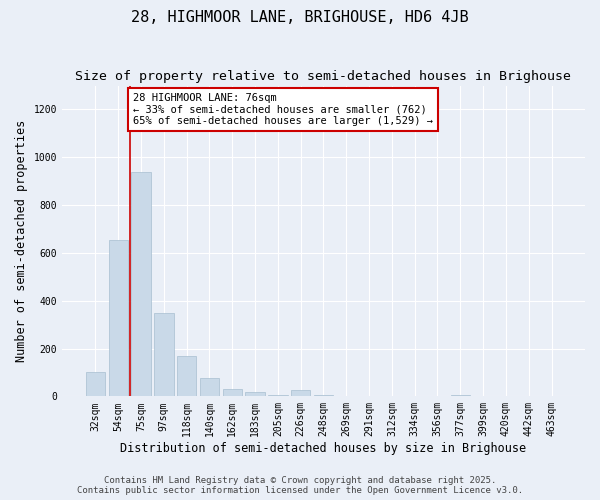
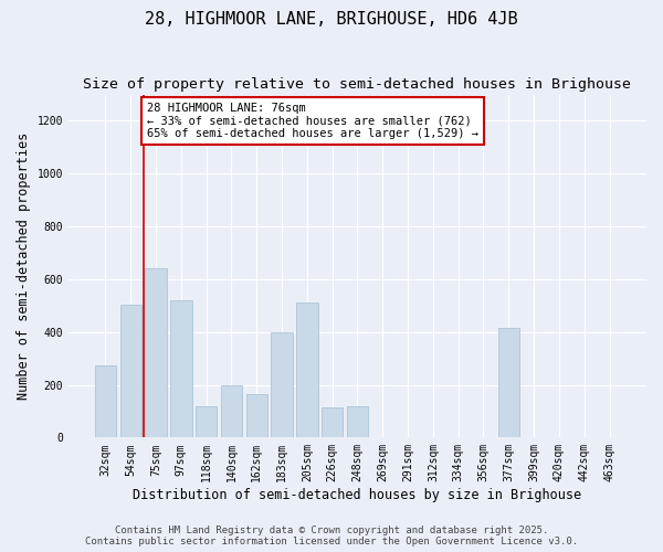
32sqm: 100 -> 275
54sqm: 655 -> 505
75sqm: 940 -> 640
97sqm: 350 -> 520
118sqm: 170 -> 120
140sqm: 75 -> 200
162sqm: 30 -> 165
183sqm: 20 -> 400
205sqm: 5 -> 510
226sqm: 25 -> 115
248sqm: 5 -> 120
377sqm: 5 -> 415
